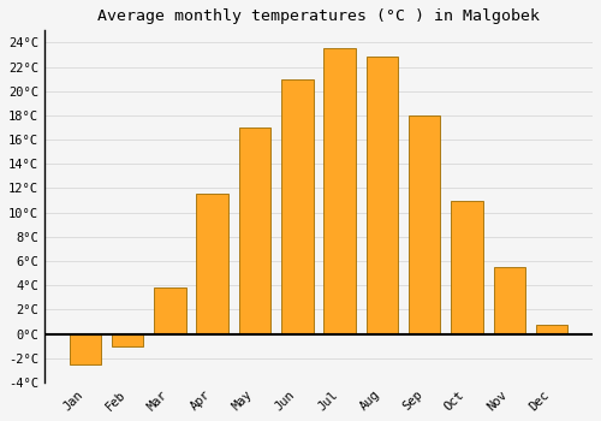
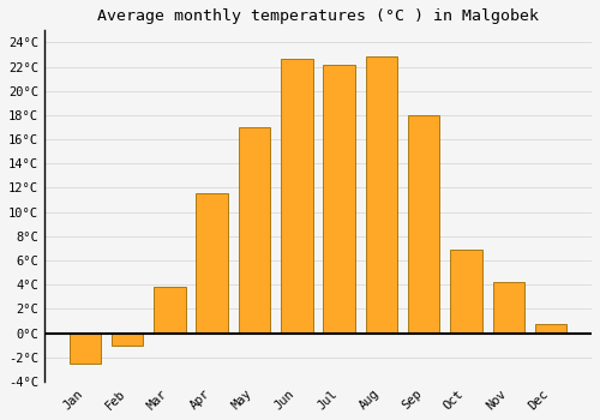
Jun: 21.0°C -> 22.6°C
Jul: 23.5°C -> 22.2°C
Oct: 11.0°C -> 6.9°C
Nov: 5.5°C -> 4.2°C
